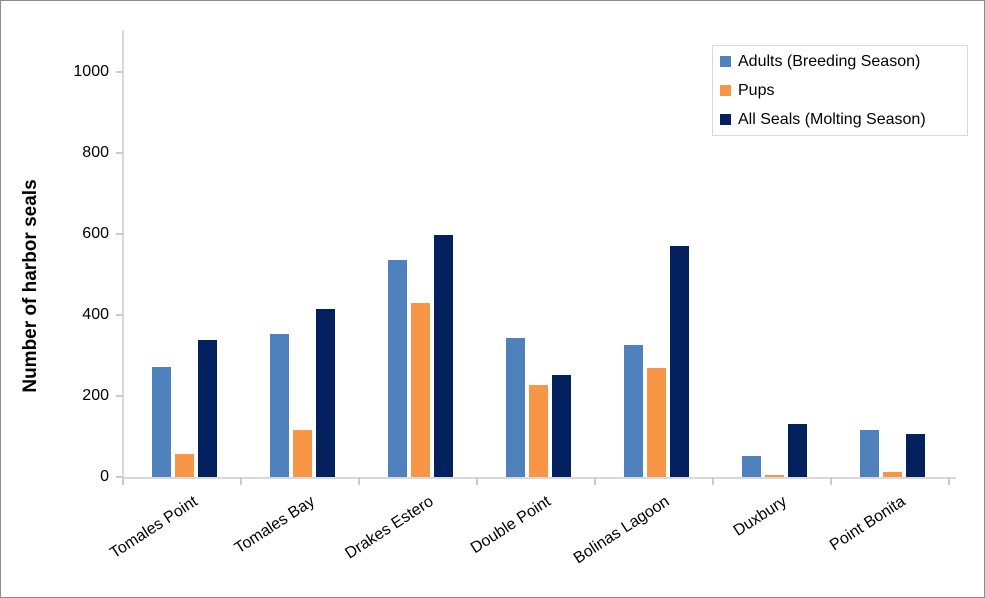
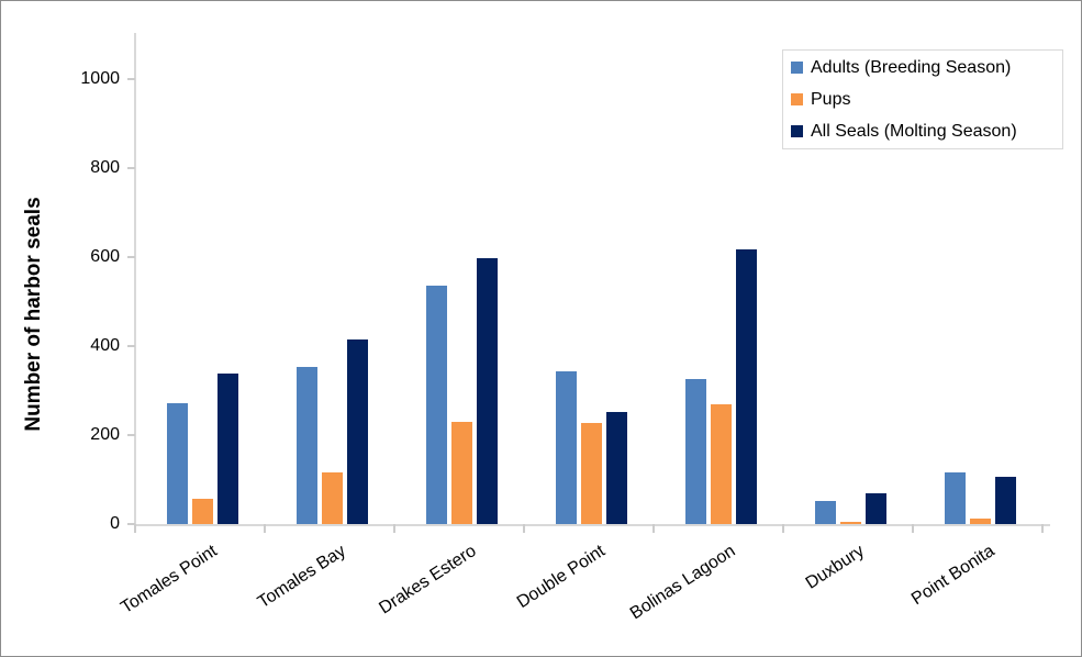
Pups/Drakes Estero: 430 -> 230
All Seals (Molting Season)/Bolinas Lagoon: 570 -> 620
All Seals (Molting Season)/Duxbury: 130 -> 70
